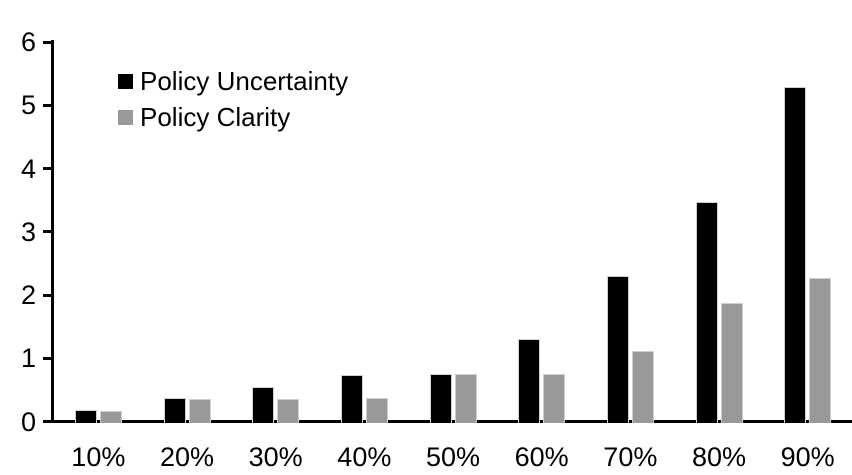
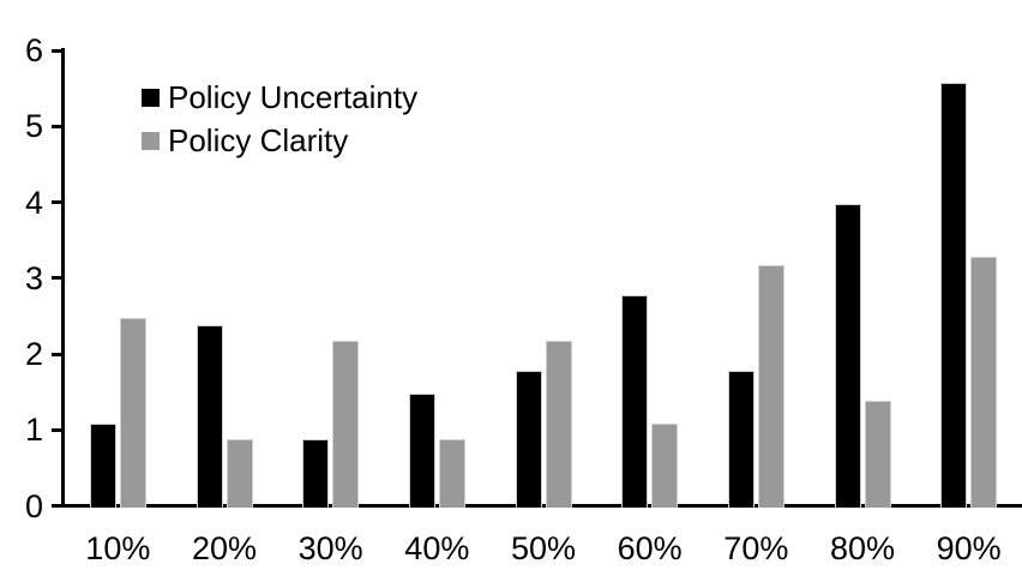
Policy Uncertainty/10%: 0.2 -> 1.1
Policy Clarity/10%: 0.2 -> 2.5
Policy Uncertainty/20%: 0.4 -> 2.4
Policy Clarity/20%: 0.4 -> 0.9
Policy Uncertainty/30%: 0.6 -> 0.9
Policy Clarity/30%: 0.4 -> 2.2
Policy Uncertainty/40%: 0.8 -> 1.5
Policy Clarity/40%: 0.4 -> 0.9
Policy Uncertainty/50%: 0.8 -> 1.8
Policy Clarity/50%: 0.8 -> 2.2
Policy Uncertainty/60%: 1.3 -> 2.8
Policy Clarity/60%: 0.8 -> 1.1
Policy Uncertainty/70%: 2.3 -> 1.8
Policy Clarity/70%: 1.1 -> 3.2
Policy Uncertainty/80%: 3.5 -> 4.0
Policy Clarity/80%: 1.9 -> 1.4
Policy Uncertainty/90%: 5.3 -> 5.6
Policy Clarity/90%: 2.3 -> 3.3
